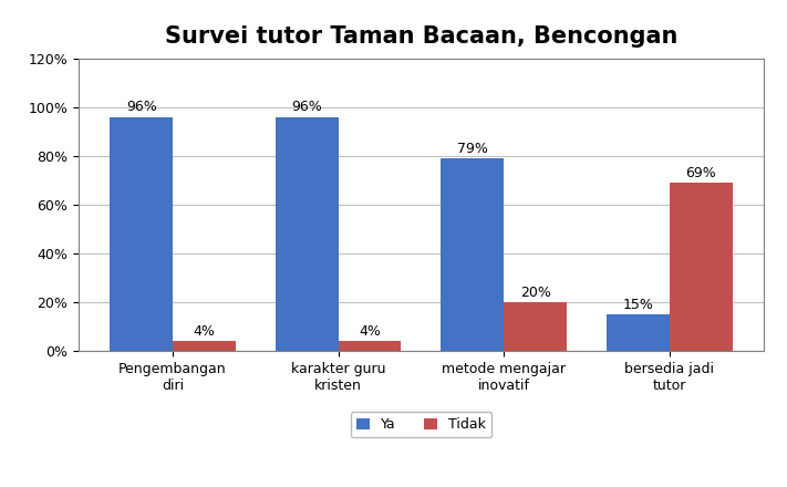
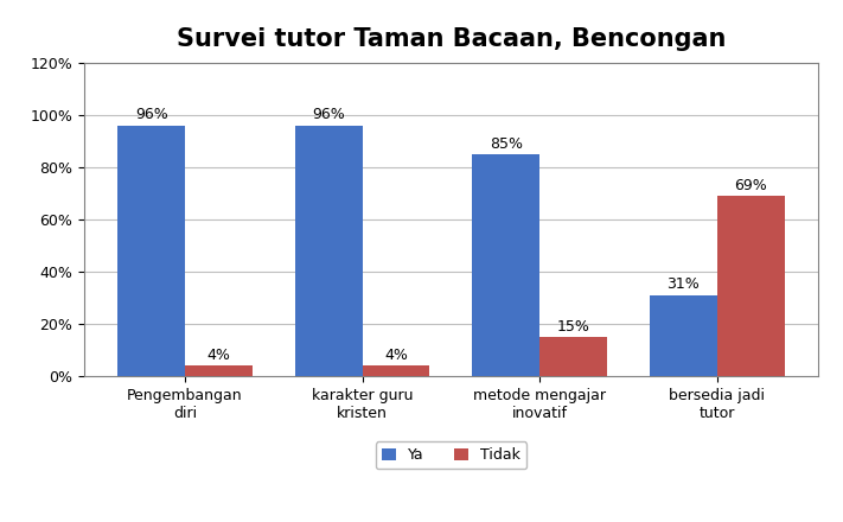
Ya/metode mengajar inovatif: 79% -> 85%
Tidak/metode mengajar inovatif: 20% -> 15%
Ya/bersedia jadi tutor: 15% -> 31%
